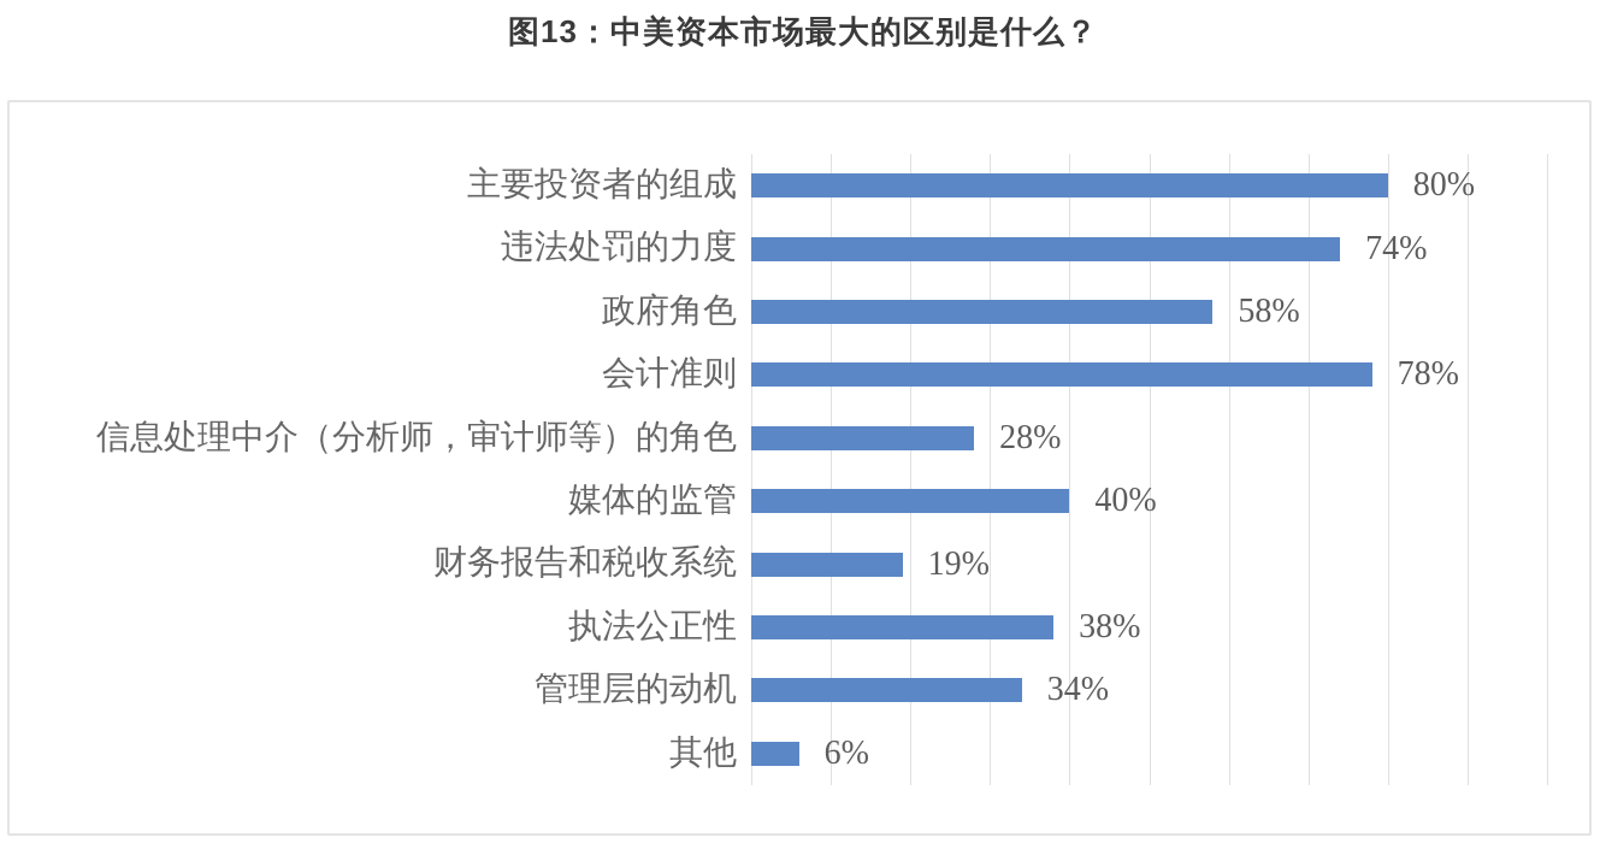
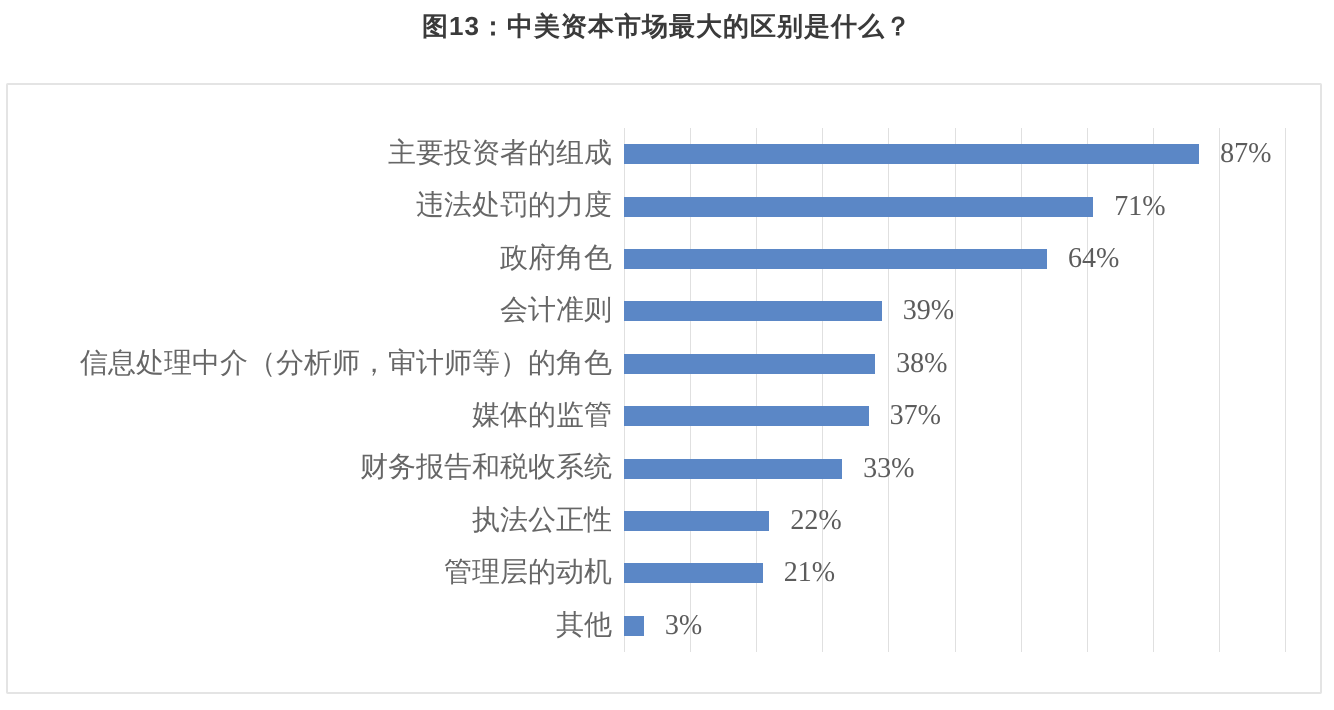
主要投资者的组成: 80% -> 87%
违法处罚的力度: 74% -> 71%
政府角色: 58% -> 64%
会计准则: 78% -> 39%
信息处理中介（分析师，审计师等）的角色: 28% -> 38%
媒体的监管: 40% -> 37%
财务报告和税收系统: 19% -> 33%
执法公正性: 38% -> 22%
管理层的动机: 34% -> 21%
其他: 6% -> 3%
